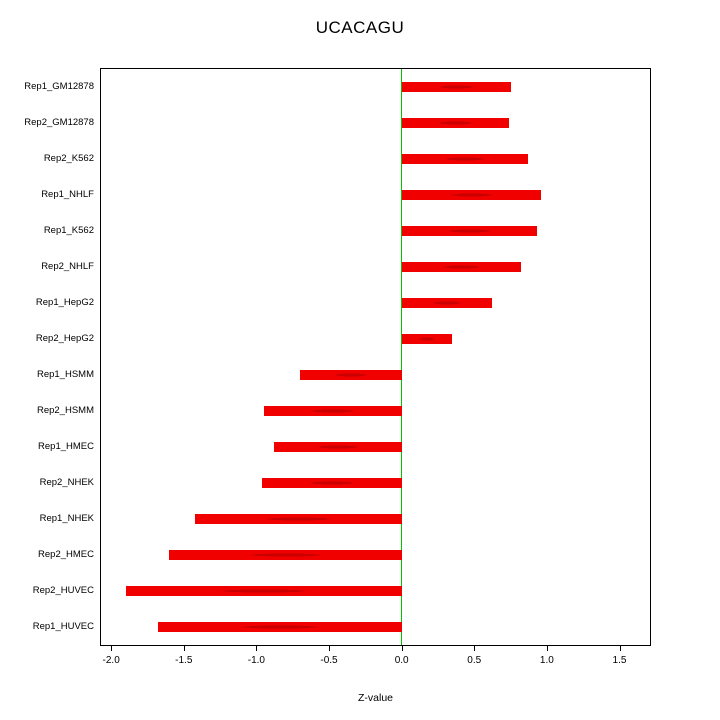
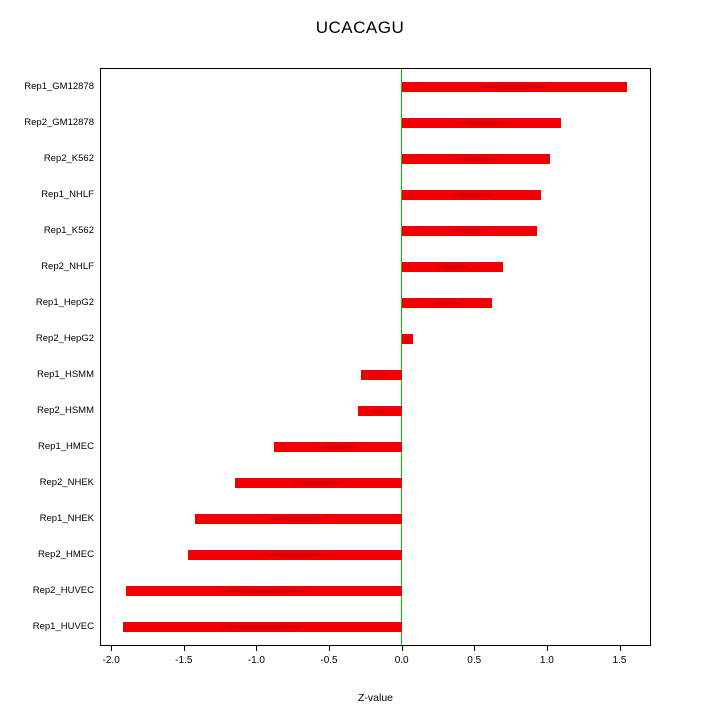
Rep1_GM12878: 0.75 -> 1.55
Rep2_GM12878: 0.74 -> 1.10
Rep2_K562: 0.87 -> 1.02
Rep2_NHLF: 0.82 -> 0.70
Rep2_HepG2: 0.35 -> 0.08
Rep1_HSMM: -0.70 -> -0.28
Rep2_HSMM: -0.95 -> -0.30
Rep2_NHEK: -0.96 -> -1.15
Rep2_HMEC: -1.60 -> -1.47
Rep1_HUVEC: -1.68 -> -1.92
